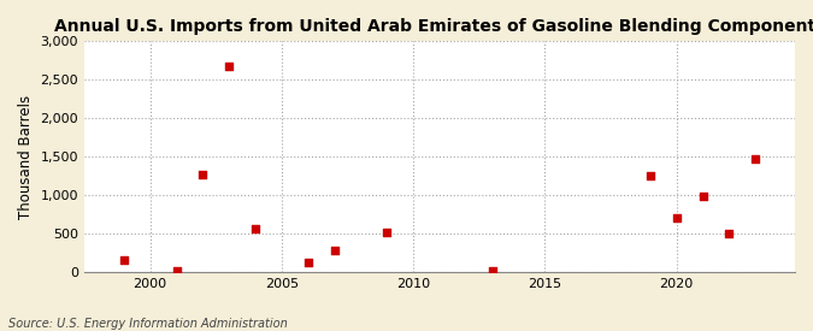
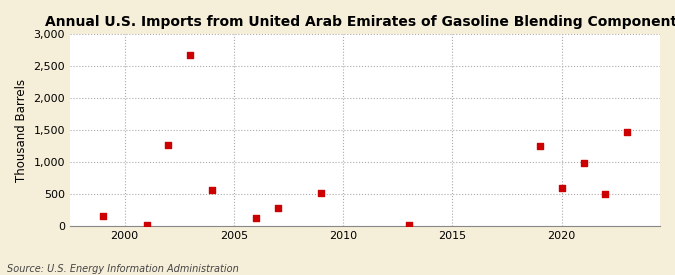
2020: 700 -> 590
